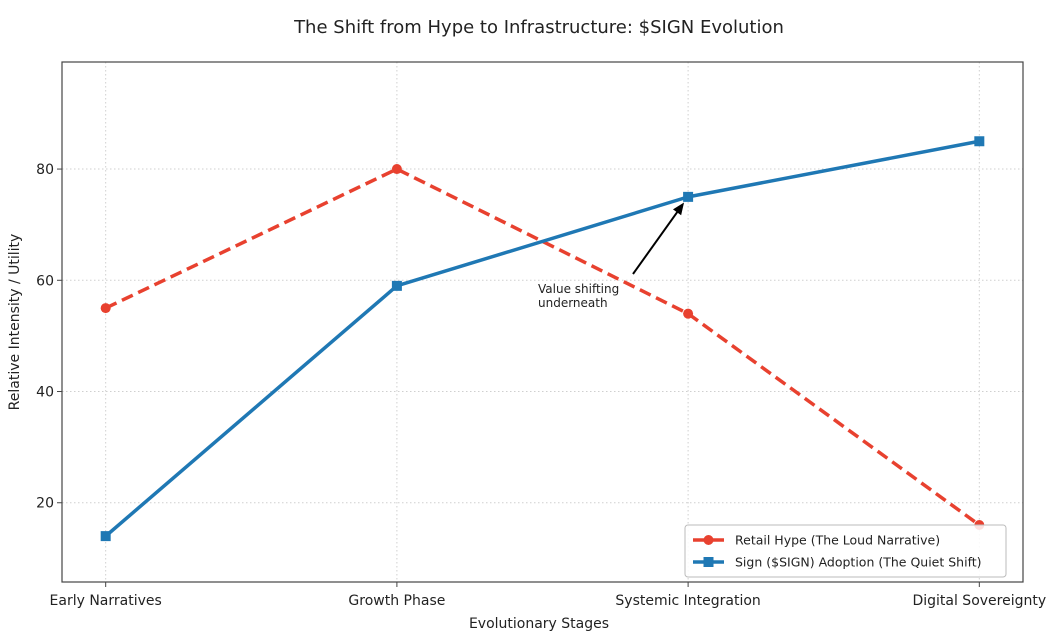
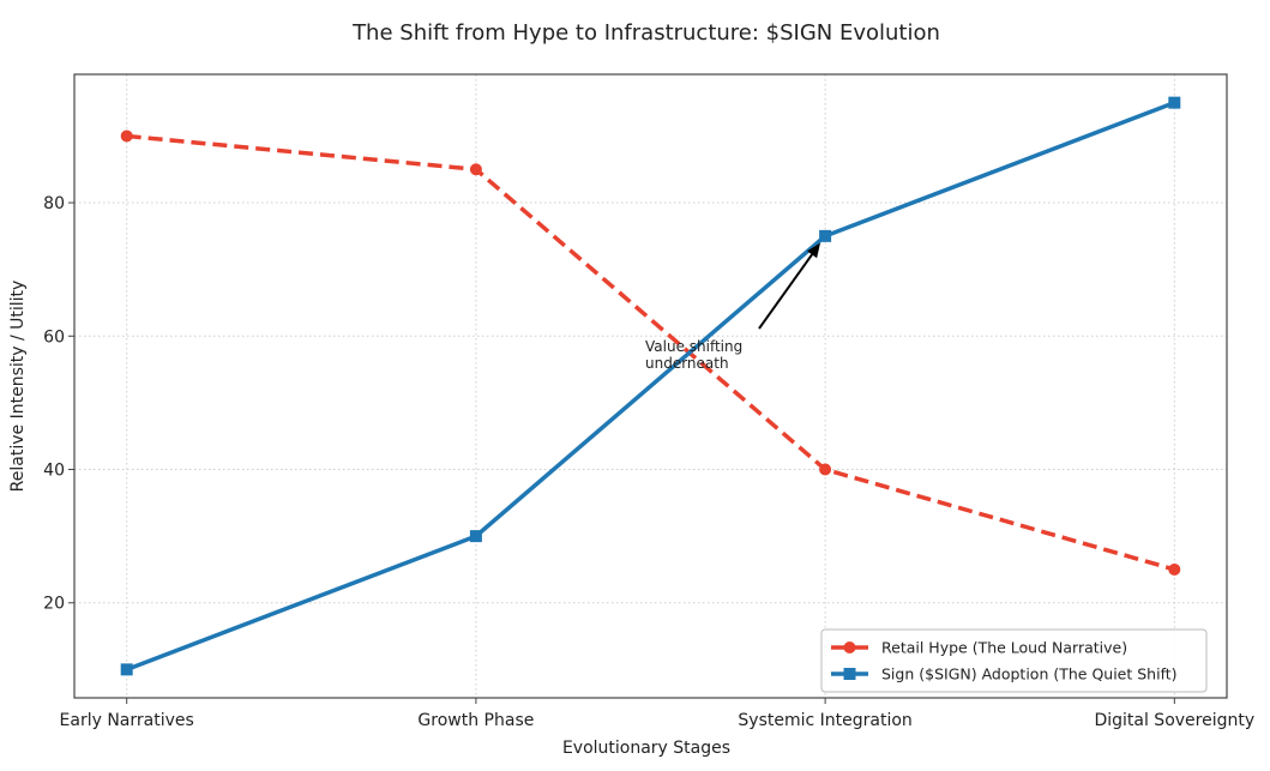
Retail Hype (The Loud Narrative)/Early Narratives: 55 -> 90
Sign ($SIGN) Adoption (The Quiet Shift)/Early Narratives: 14 -> 10
Retail Hype (The Loud Narrative)/Growth Phase: 80 -> 85
Sign ($SIGN) Adoption (The Quiet Shift)/Growth Phase: 59 -> 30
Retail Hype (The Loud Narrative)/Systemic Integration: 54 -> 40
Retail Hype (The Loud Narrative)/Digital Sovereignty: 16 -> 25
Sign ($SIGN) Adoption (The Quiet Shift)/Digital Sovereignty: 85 -> 95
